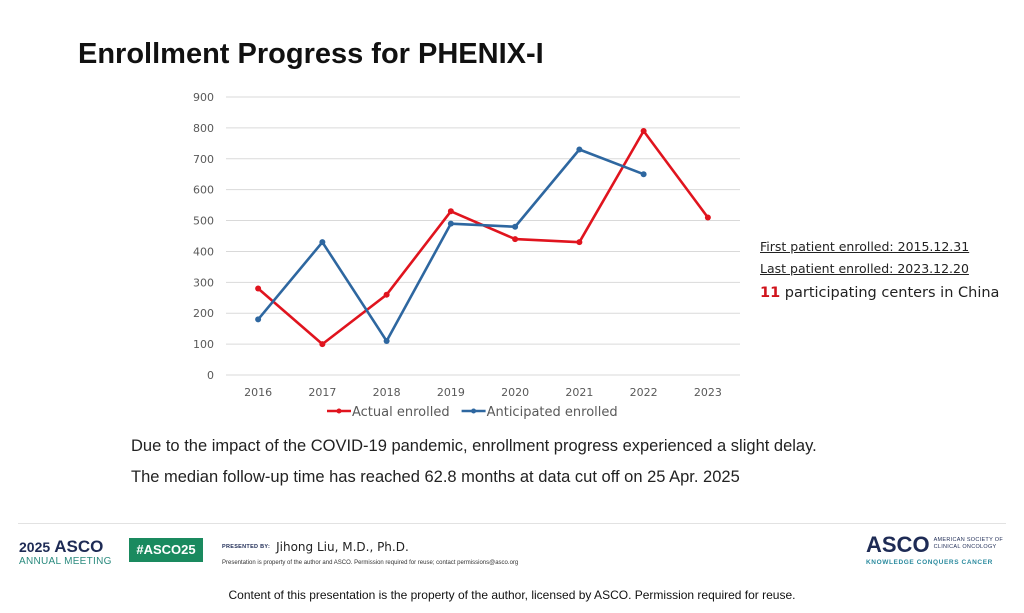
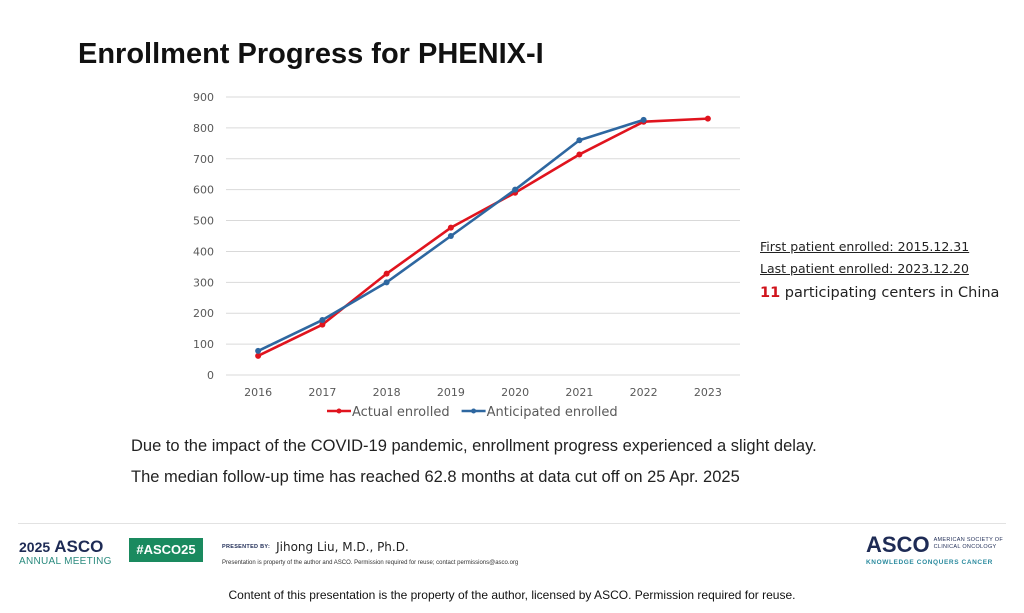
Actual enrolled/2016: 280 -> 60
Anticipated enrolled/2016: 180 -> 80
Actual enrolled/2017: 100 -> 160
Anticipated enrolled/2017: 430 -> 180
Actual enrolled/2018: 260 -> 330
Anticipated enrolled/2018: 110 -> 300
Actual enrolled/2019: 530 -> 480
Anticipated enrolled/2019: 490 -> 450
Actual enrolled/2020: 440 -> 590
Anticipated enrolled/2020: 480 -> 600
Actual enrolled/2021: 430 -> 710
Anticipated enrolled/2021: 730 -> 760
Actual enrolled/2022: 790 -> 820
Anticipated enrolled/2022: 650 -> 830
Actual enrolled/2023: 510 -> 830
